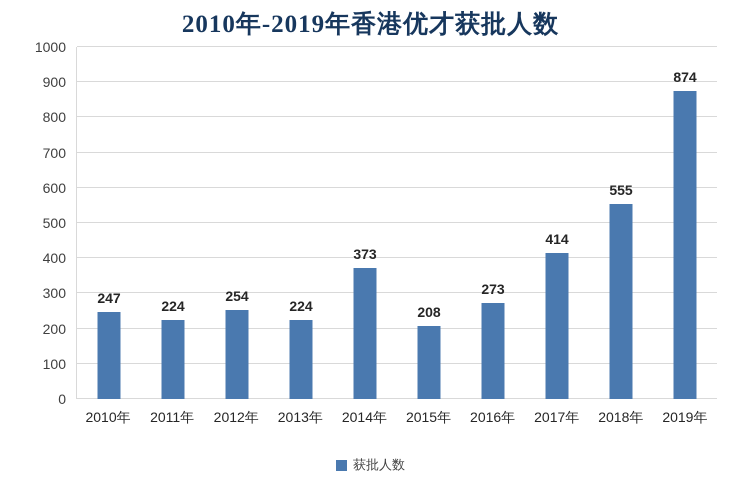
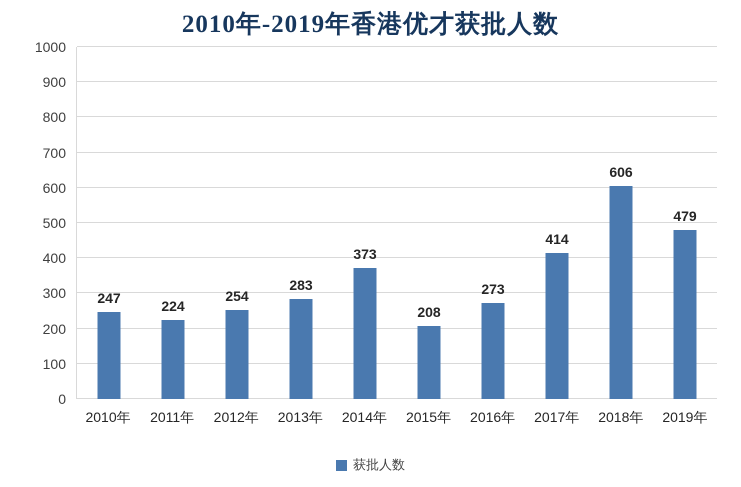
2013年: 224 -> 283
2018年: 555 -> 606
2019年: 874 -> 479
